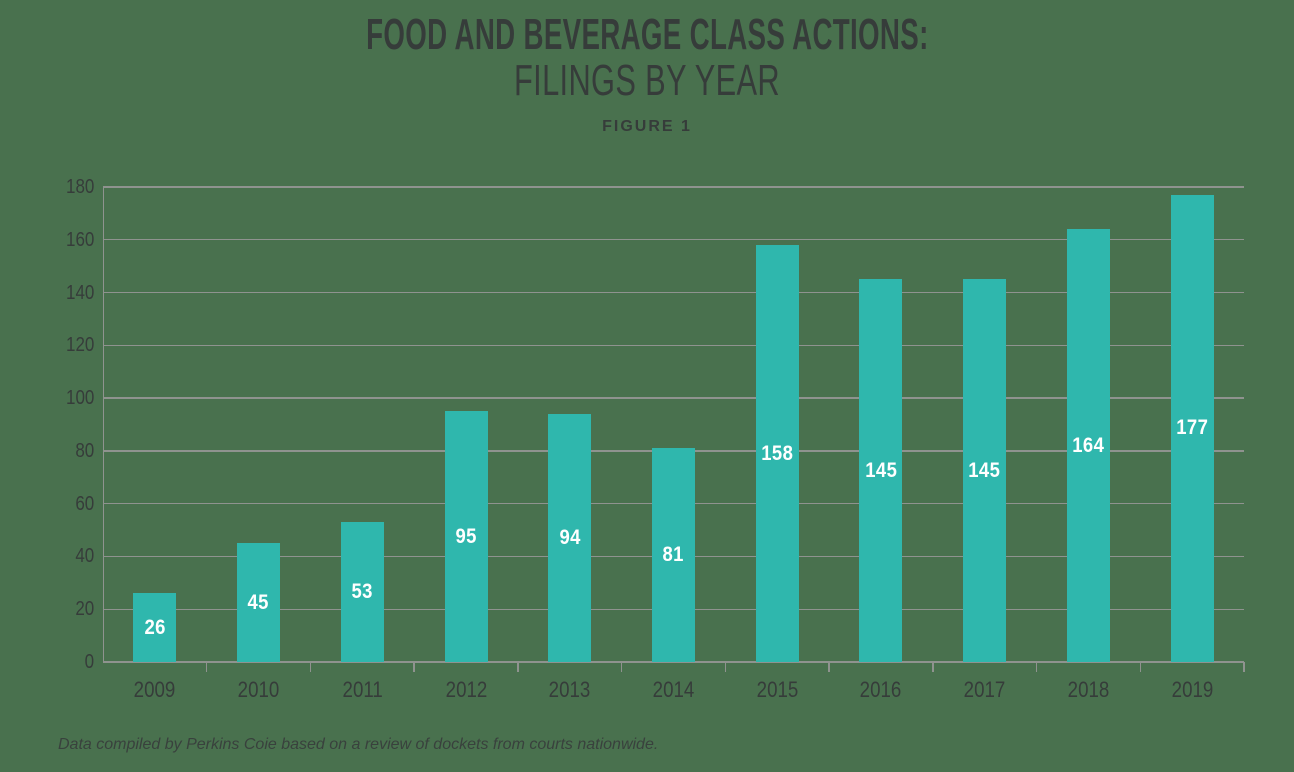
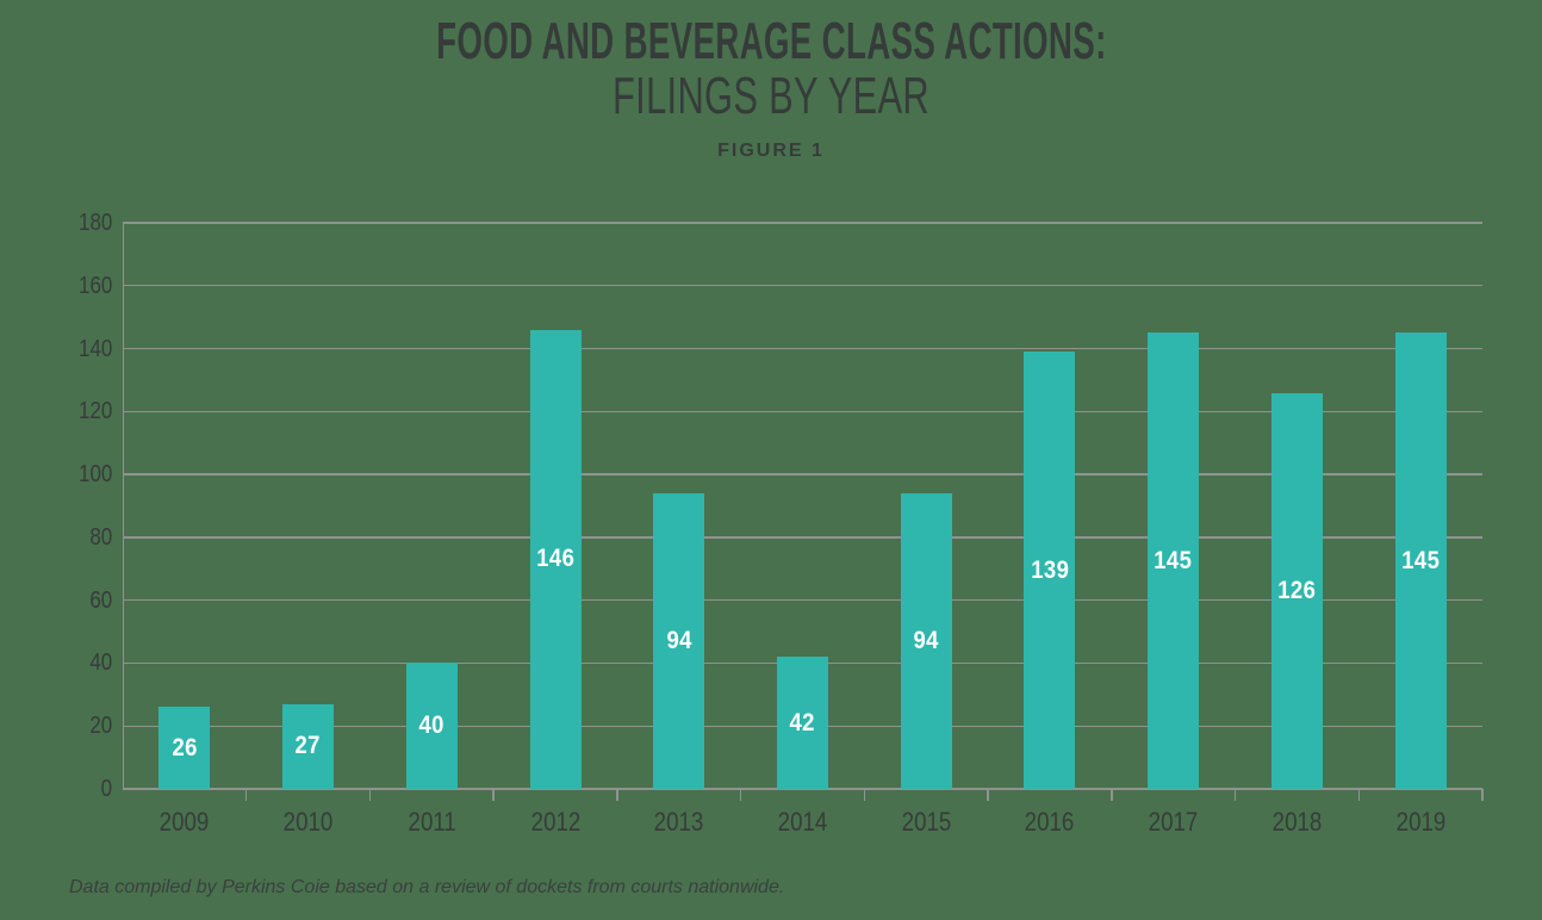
2010: 45 -> 27
2011: 53 -> 40
2012: 95 -> 146
2014: 81 -> 42
2015: 158 -> 94
2016: 145 -> 139
2018: 164 -> 126
2019: 177 -> 145
